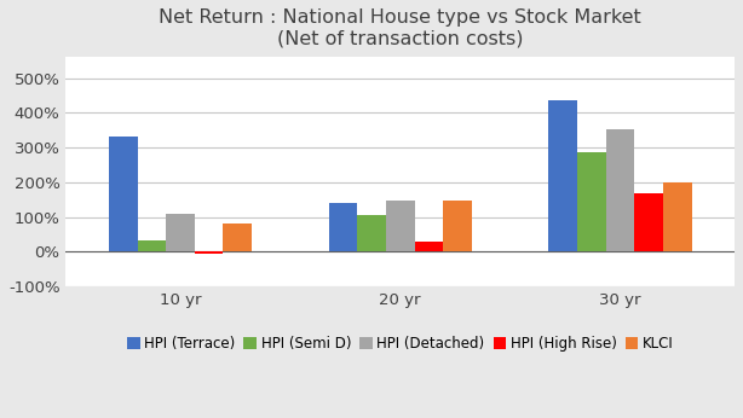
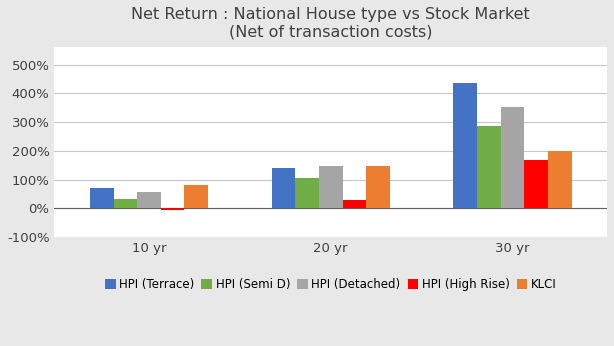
HPI (Terrace)/10 yr: 330% -> 70%
HPI (Detached)/10 yr: 110% -> 58%
